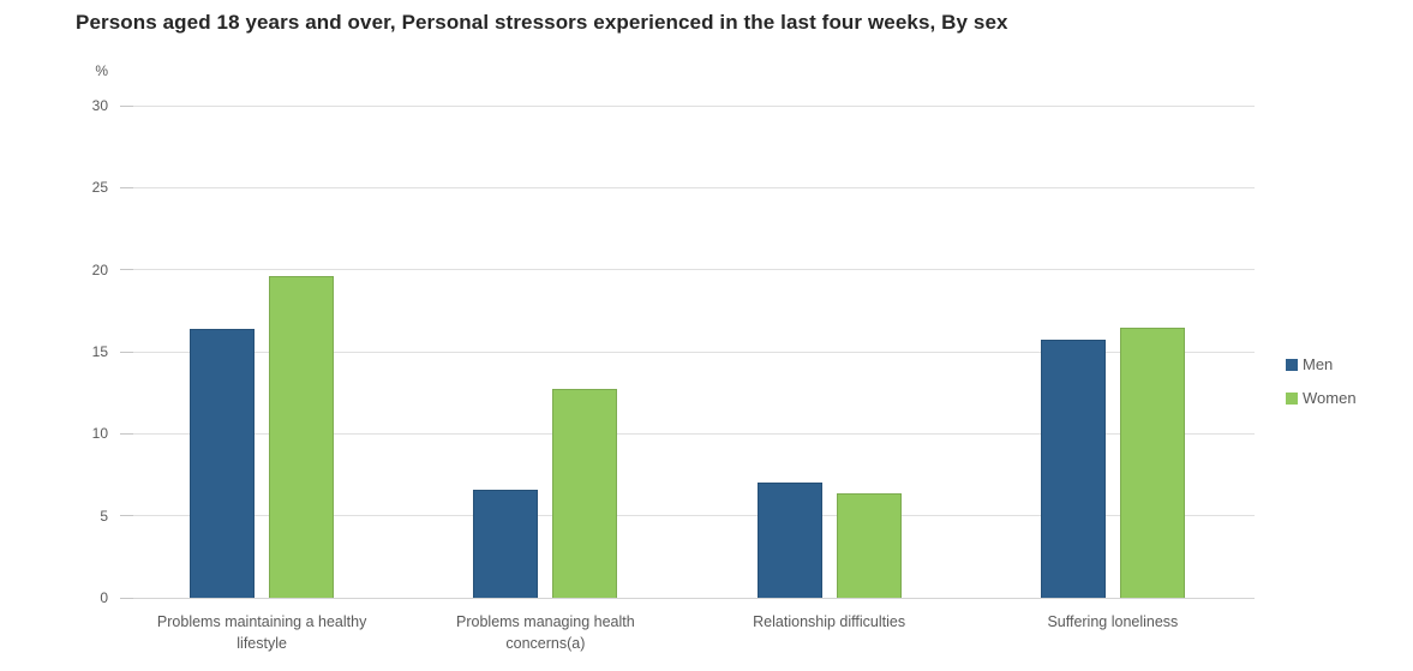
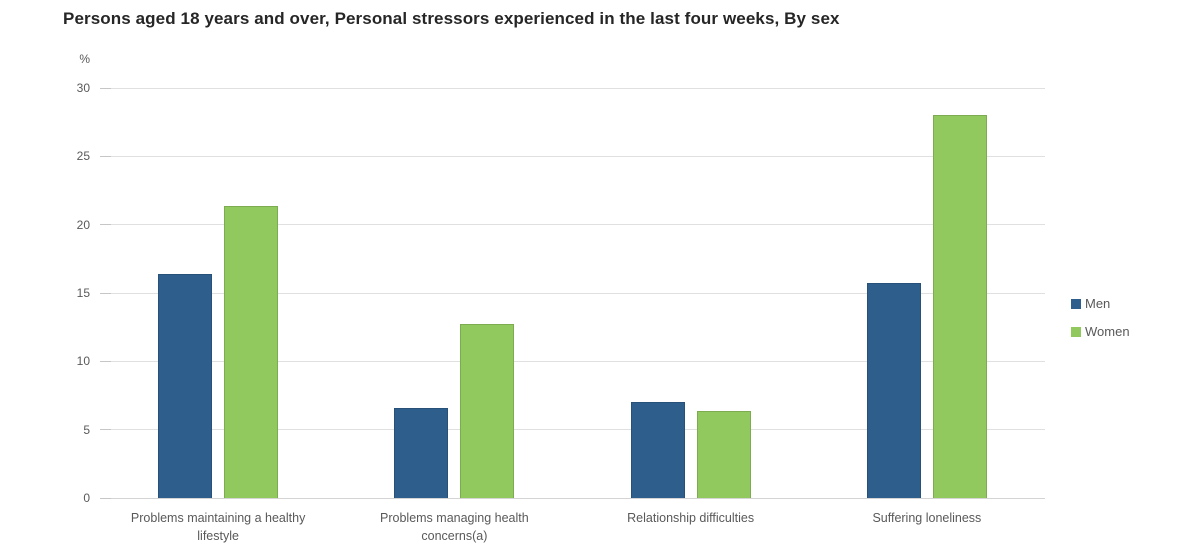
Women/Problems maintaining a healthy lifestyle: 19.6 -> 21.4
Women/Suffering loneliness: 16.5 -> 28.0
